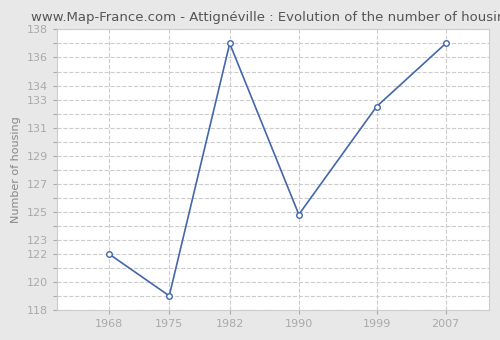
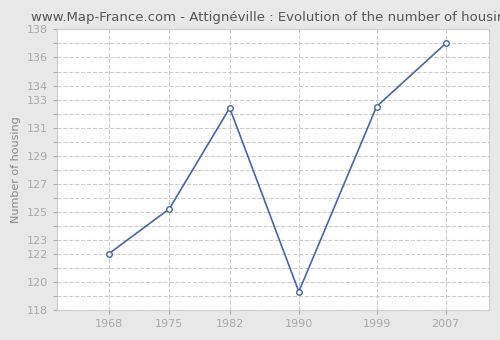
1975: 119.0 -> 125.2
1982: 137.0 -> 132.4
1990: 124.8 -> 119.3
